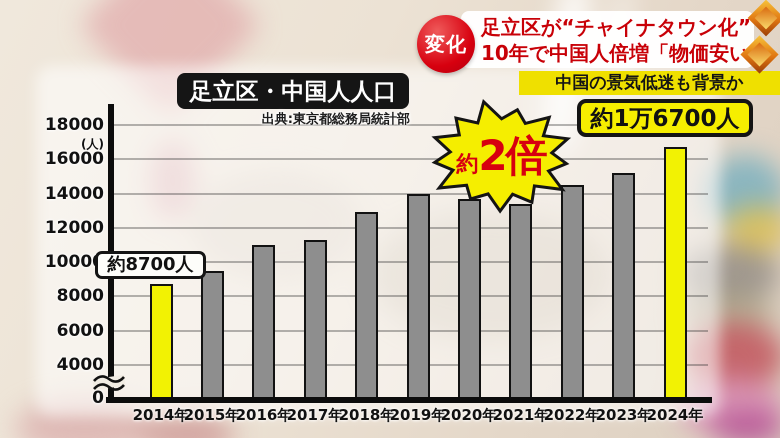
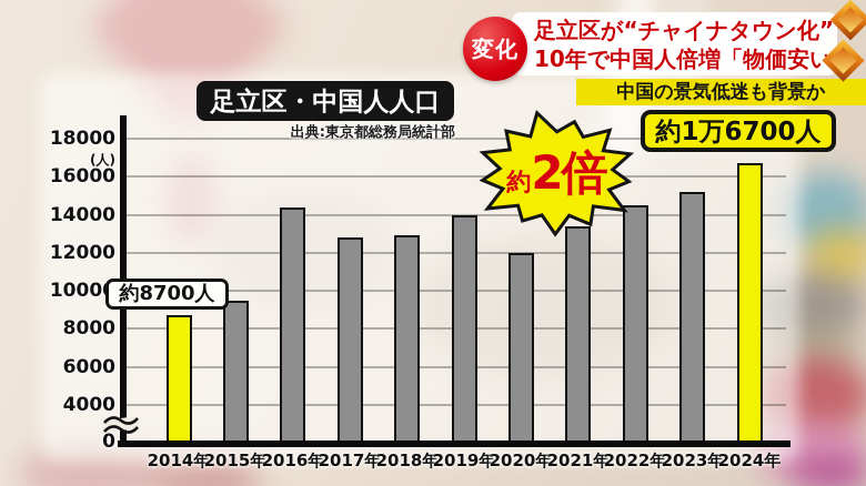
2016年: 11000 -> 14400
2017年: 11300 -> 12800
2020年: 13700 -> 12000
